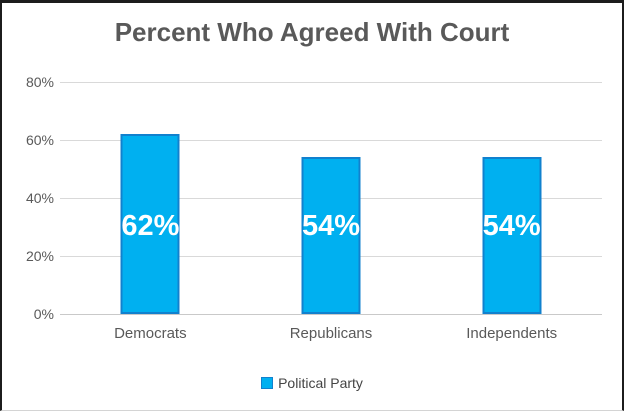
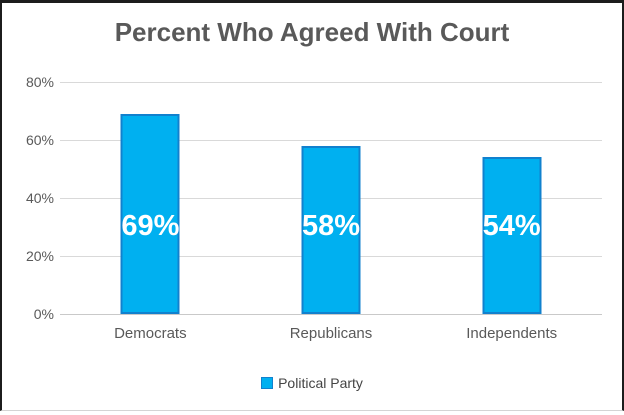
Democrats: 62% -> 69%
Republicans: 54% -> 58%
